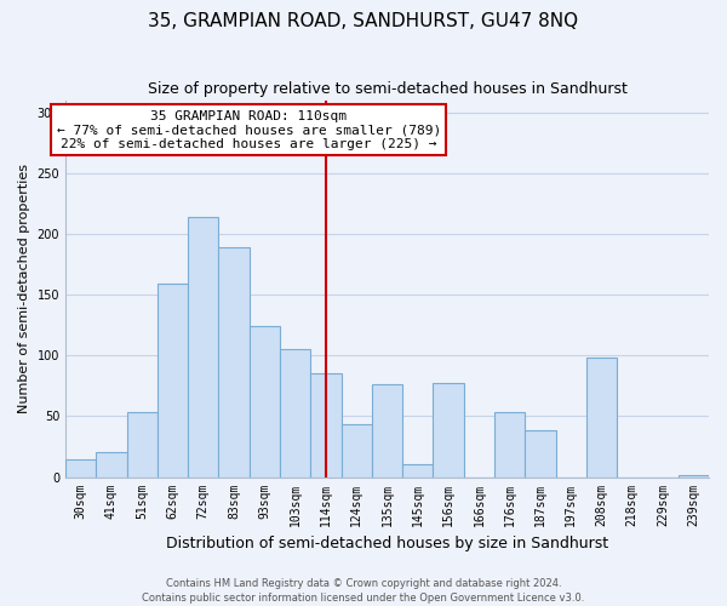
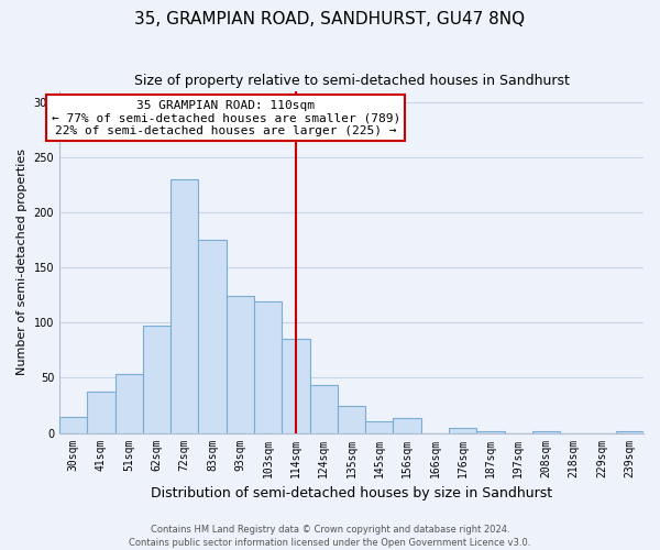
41sqm: 21 -> 37
62sqm: 159 -> 97
72sqm: 214 -> 230
83sqm: 189 -> 175
103sqm: 105 -> 119
135sqm: 76 -> 25
156sqm: 77 -> 14
176sqm: 53 -> 5
187sqm: 38 -> 2
208sqm: 98 -> 2
